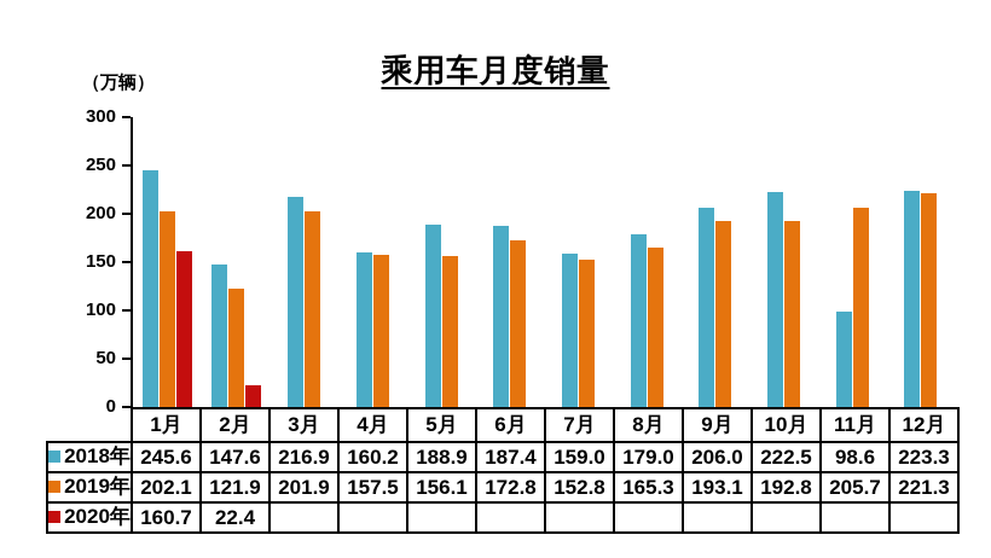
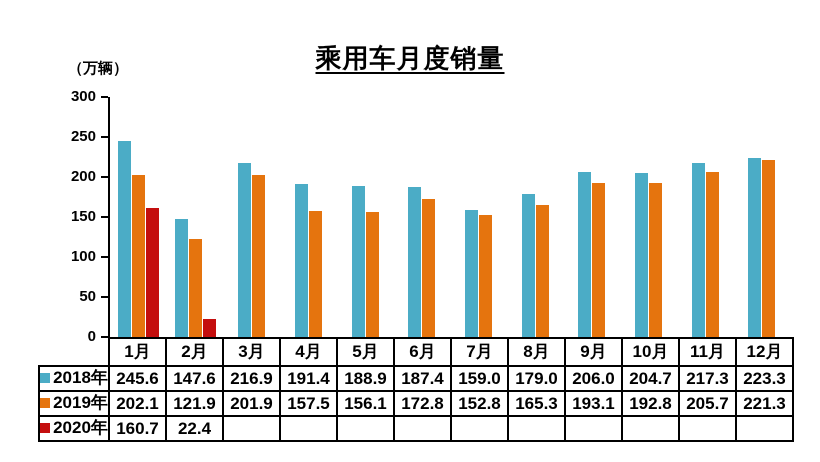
2018年/4月: 160.2 -> 191.4
2018年/10月: 222.5 -> 204.7
2018年/11月: 98.6 -> 217.3
